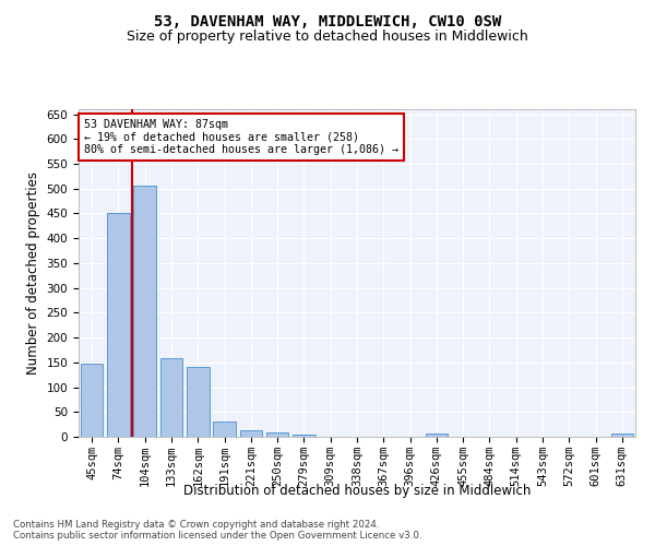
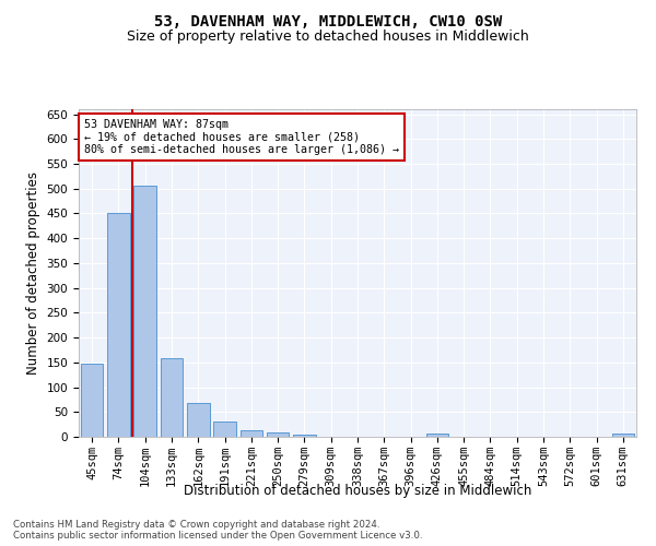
162sqm: 140 -> 68
